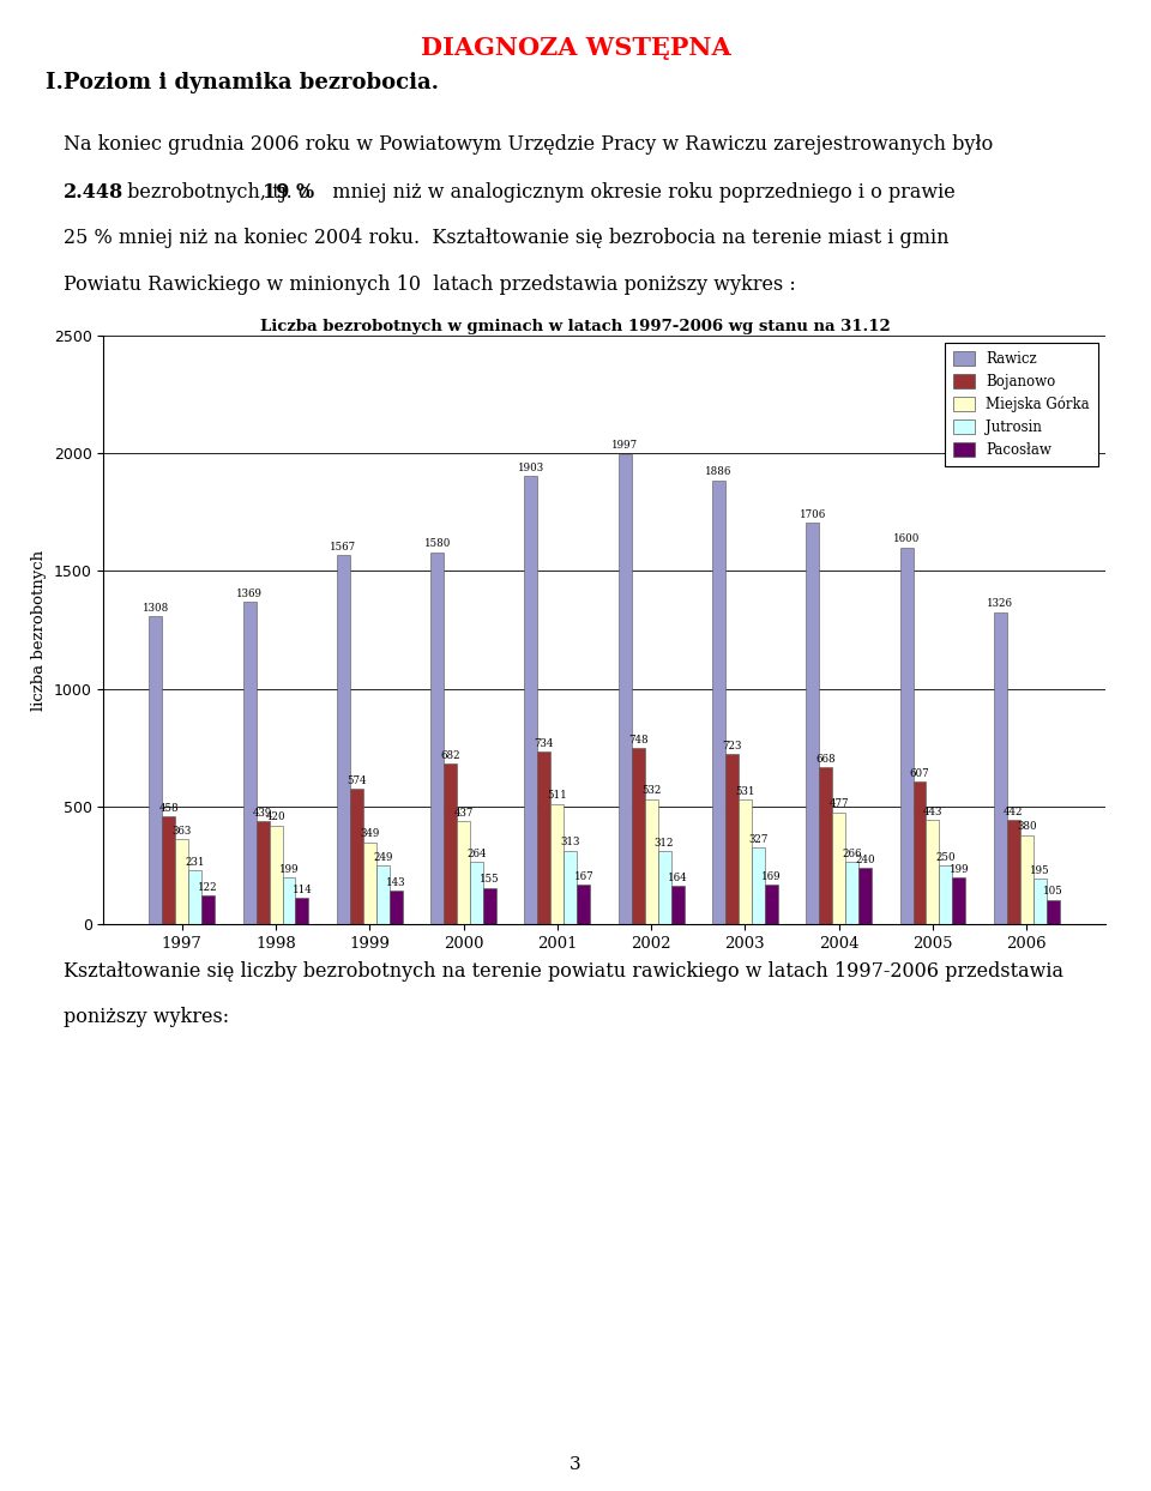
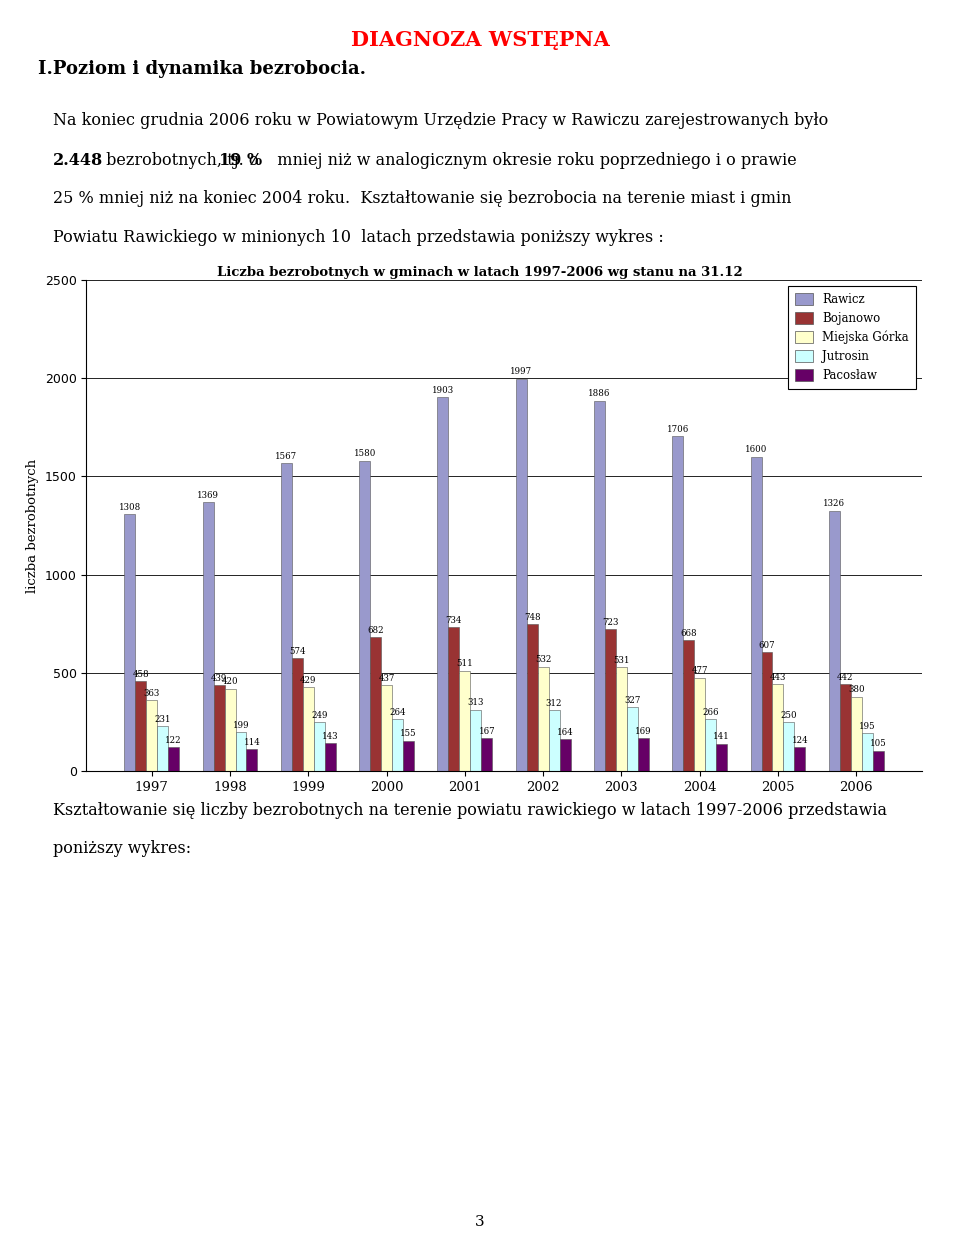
Miejska Górka/1999: 349 -> 429
Pacosław/2004: 240 -> 141
Pacosław/2005: 199 -> 124
